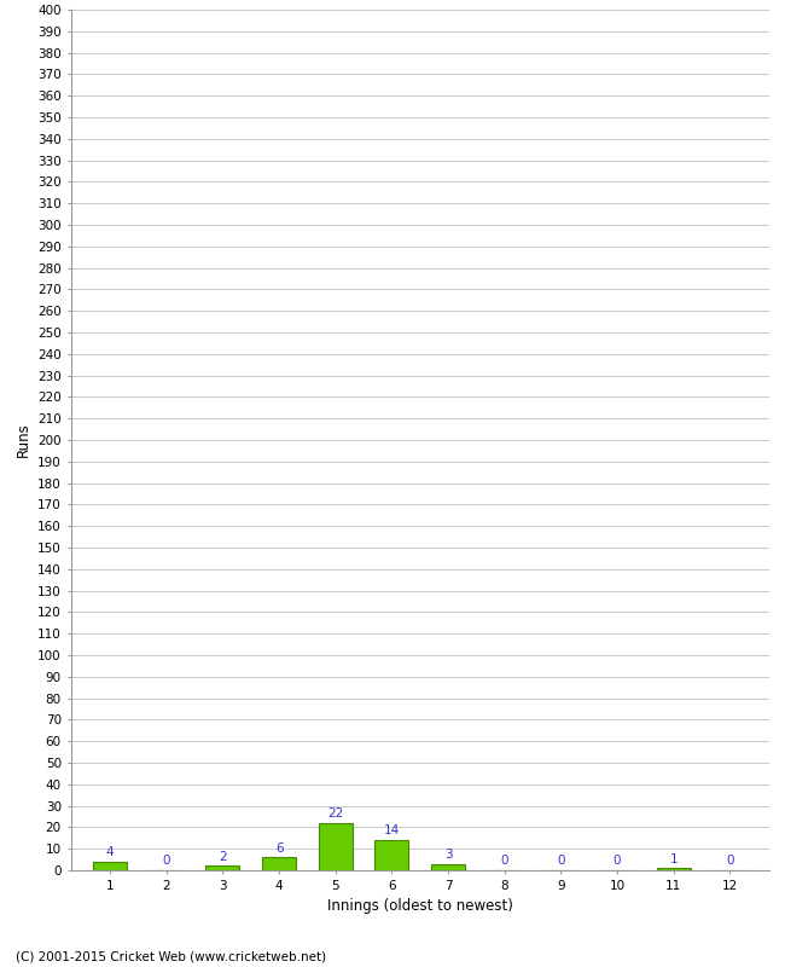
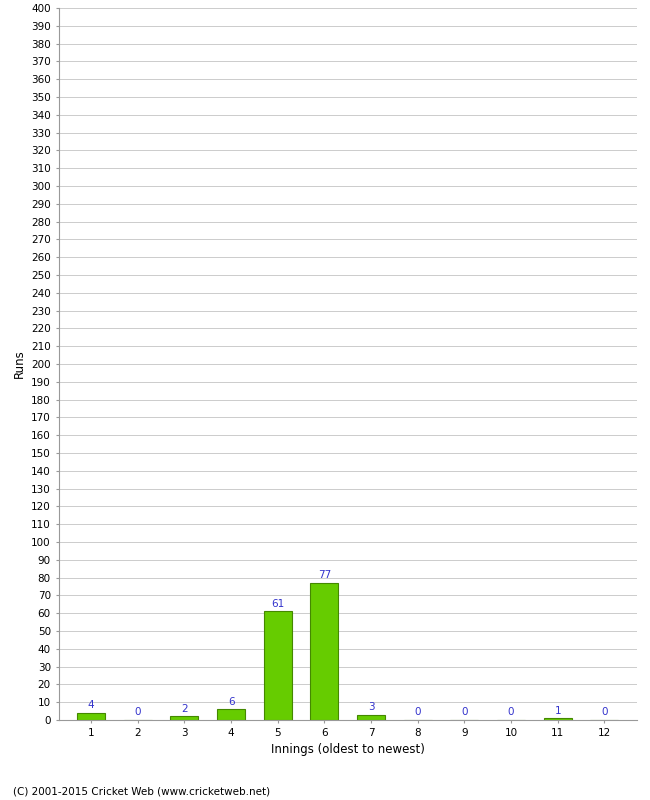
5: 22 -> 61
6: 14 -> 77
